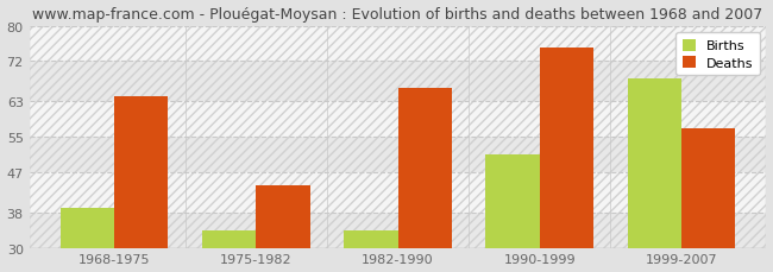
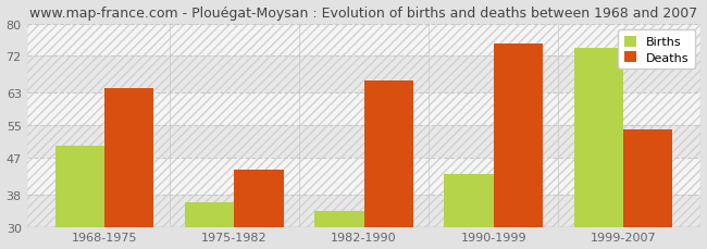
Births/1968-1975: 39 -> 50
Births/1975-1982: 34 -> 36
Births/1990-1999: 51 -> 43
Births/1999-2007: 68 -> 74
Deaths/1999-2007: 57 -> 54
